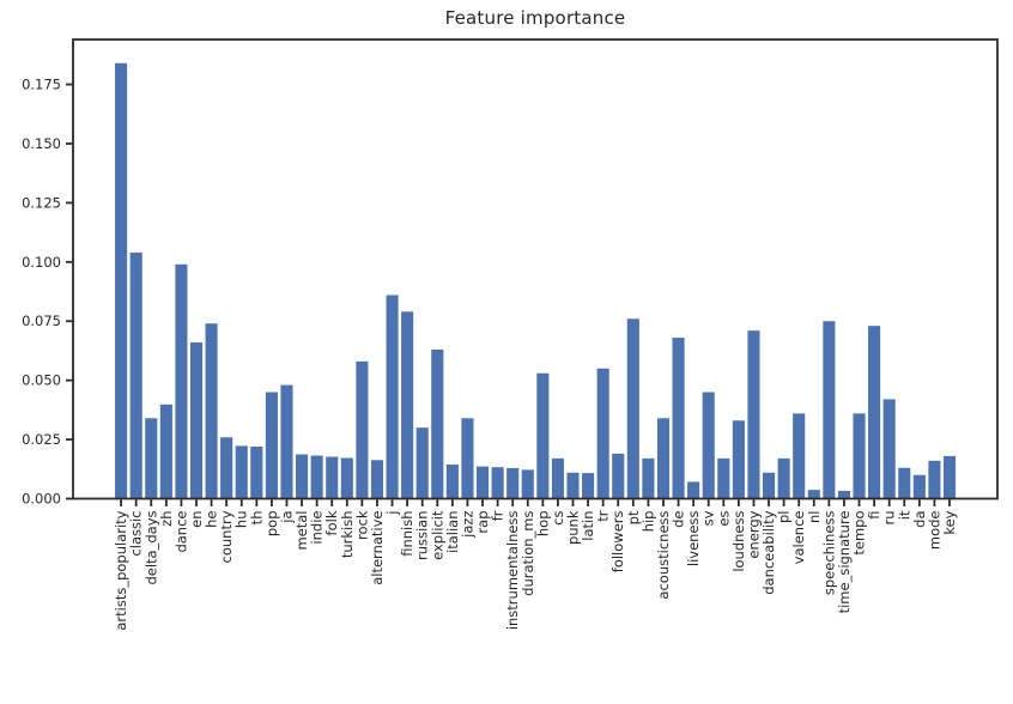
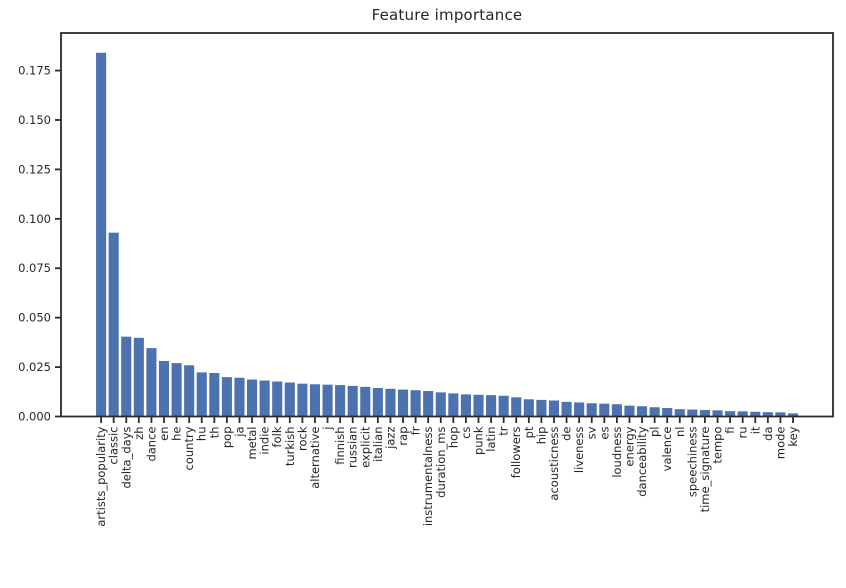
classic: 0.104 -> 0.093
delta_days: 0.034 -> 0.040
dance: 0.099 -> 0.035
en: 0.066 -> 0.028
he: 0.074 -> 0.027
pop: 0.045 -> 0.020
ja: 0.048 -> 0.020
rock: 0.058 -> 0.017
j: 0.086 -> 0.016
finnish: 0.079 -> 0.016
russian: 0.030 -> 0.015
explicit: 0.063 -> 0.015
jazz: 0.034 -> 0.014
hop: 0.053 -> 0.012
cs: 0.017 -> 0.011
tr: 0.055 -> 0.011
followers: 0.019 -> 0.010
pt: 0.076 -> 0.009
hip: 0.017 -> 0.008
acousticness: 0.034 -> 0.008
de: 0.068 -> 0.007
sv: 0.045 -> 0.007
es: 0.017 -> 0.006
loudness: 0.033 -> 0.006
energy: 0.071 -> 0.005
danceability: 0.011 -> 0.005
pl: 0.017 -> 0.005
valence: 0.036 -> 0.004
speechiness: 0.075 -> 0.004
tempo: 0.036 -> 0.003
fi: 0.073 -> 0.003
ru: 0.042 -> 0.003
it: 0.013 -> 0.002
da: 0.010 -> 0.002
mode: 0.016 -> 0.002
key: 0.018 -> 0.002
